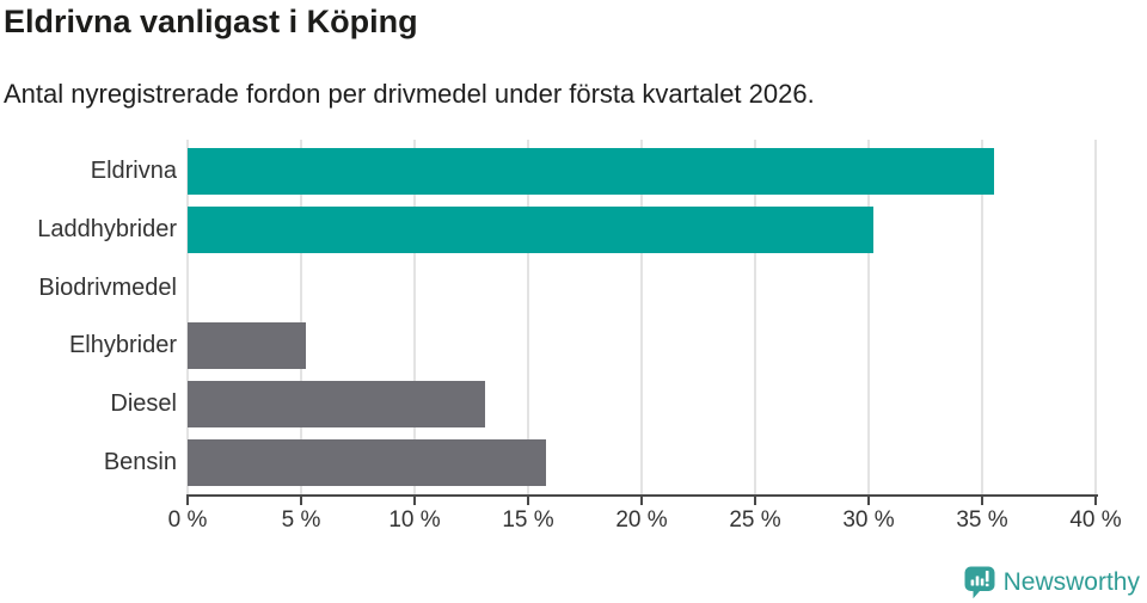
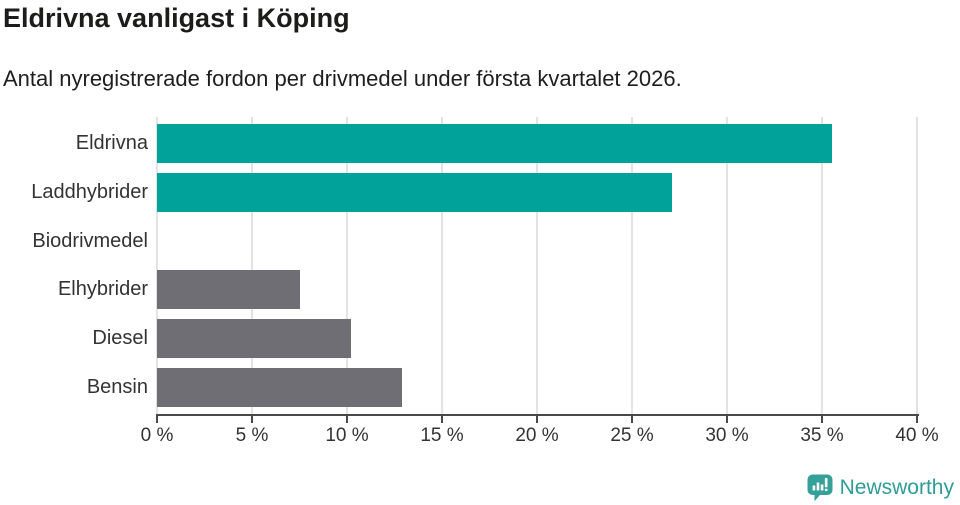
Laddhybrider: 30.2% -> 27.1%
Elhybrider: 5.2% -> 7.5%
Diesel: 13.1% -> 10.2%
Bensin: 15.8% -> 12.9%
